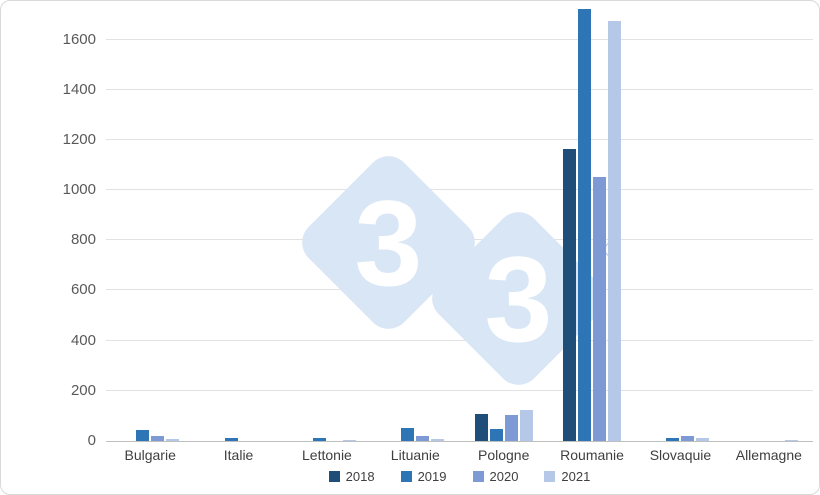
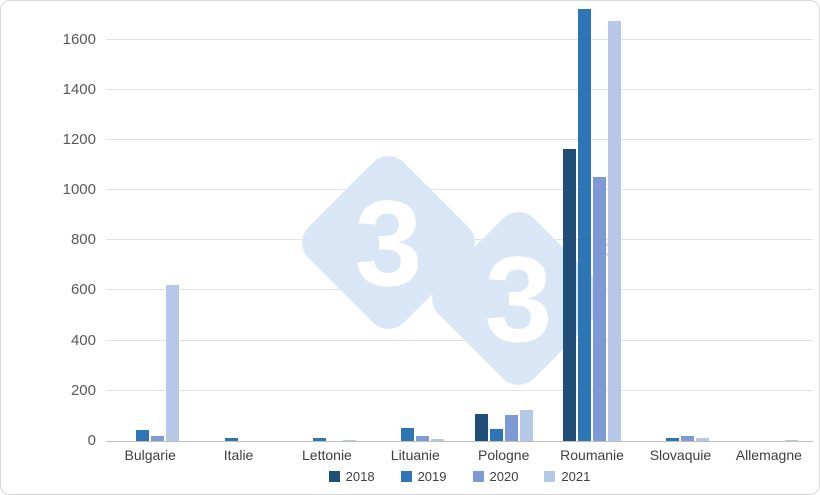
2021/Bulgarie: 10 -> 620
